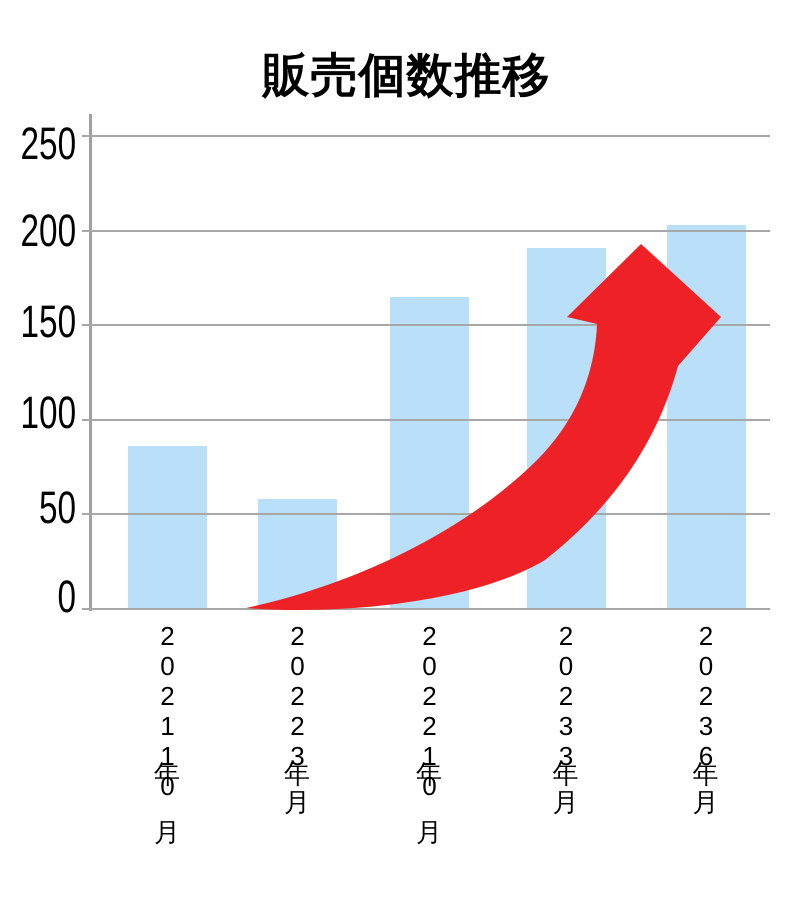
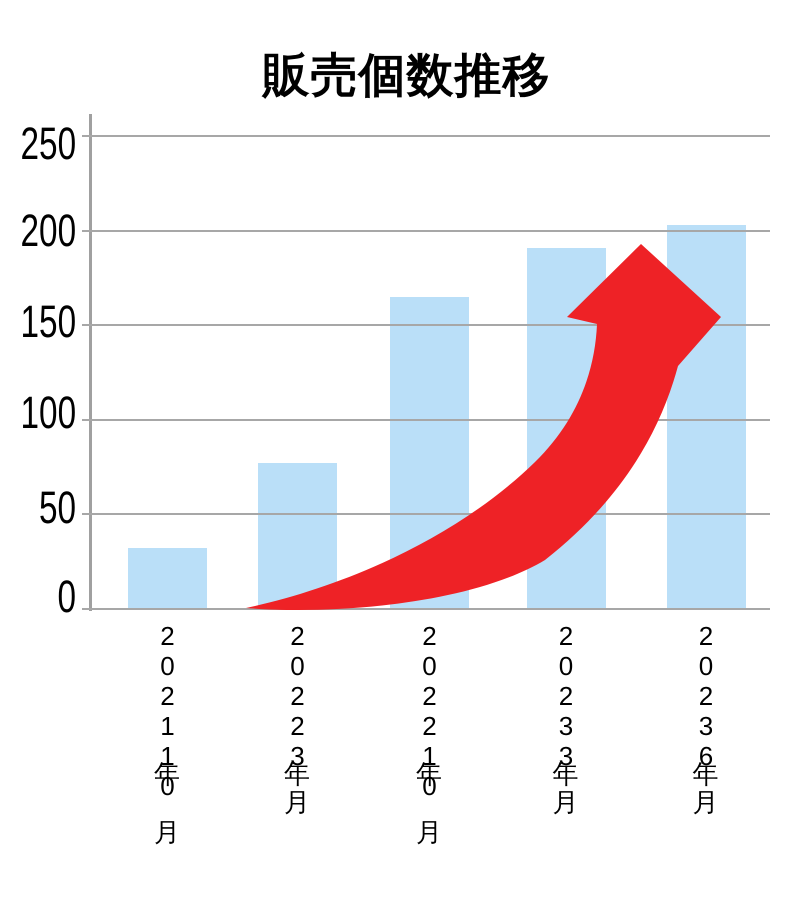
2021年10月: 86 -> 32
2022年3月: 58 -> 77
